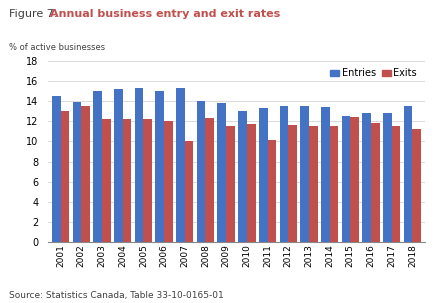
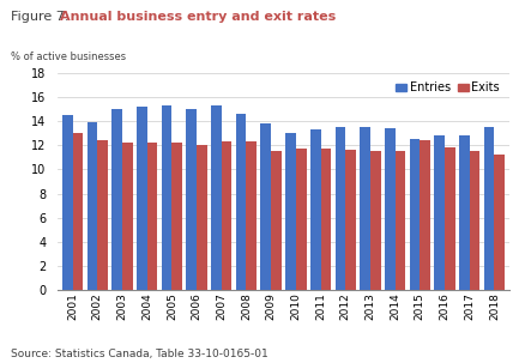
Exits/2002: 13.5 -> 12.4
Exits/2007: 10.0 -> 12.3
Entries/2008: 14.0 -> 14.6
Exits/2011: 10.1 -> 11.7
